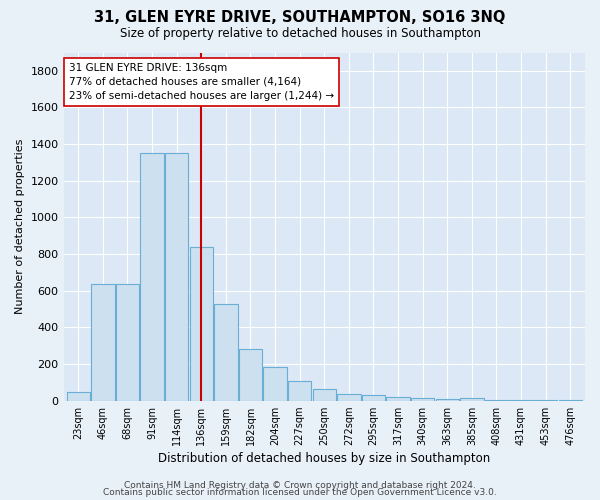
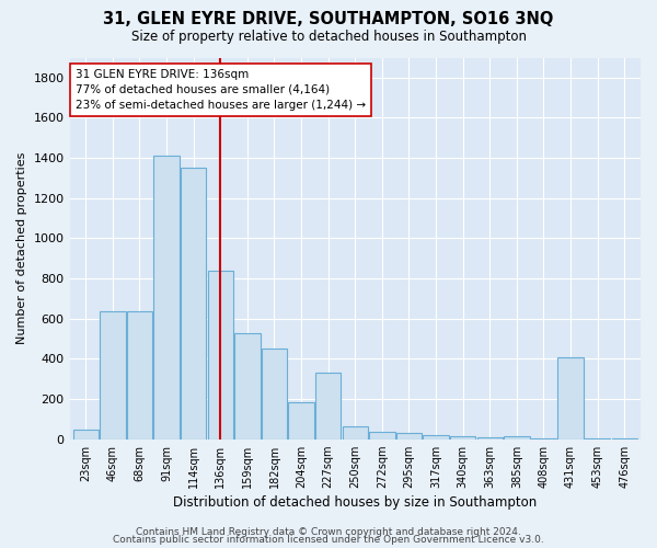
91sqm: 1350 -> 1410
182sqm: 280 -> 450
227sqm: 100 -> 330
431sqm: 0 -> 410
